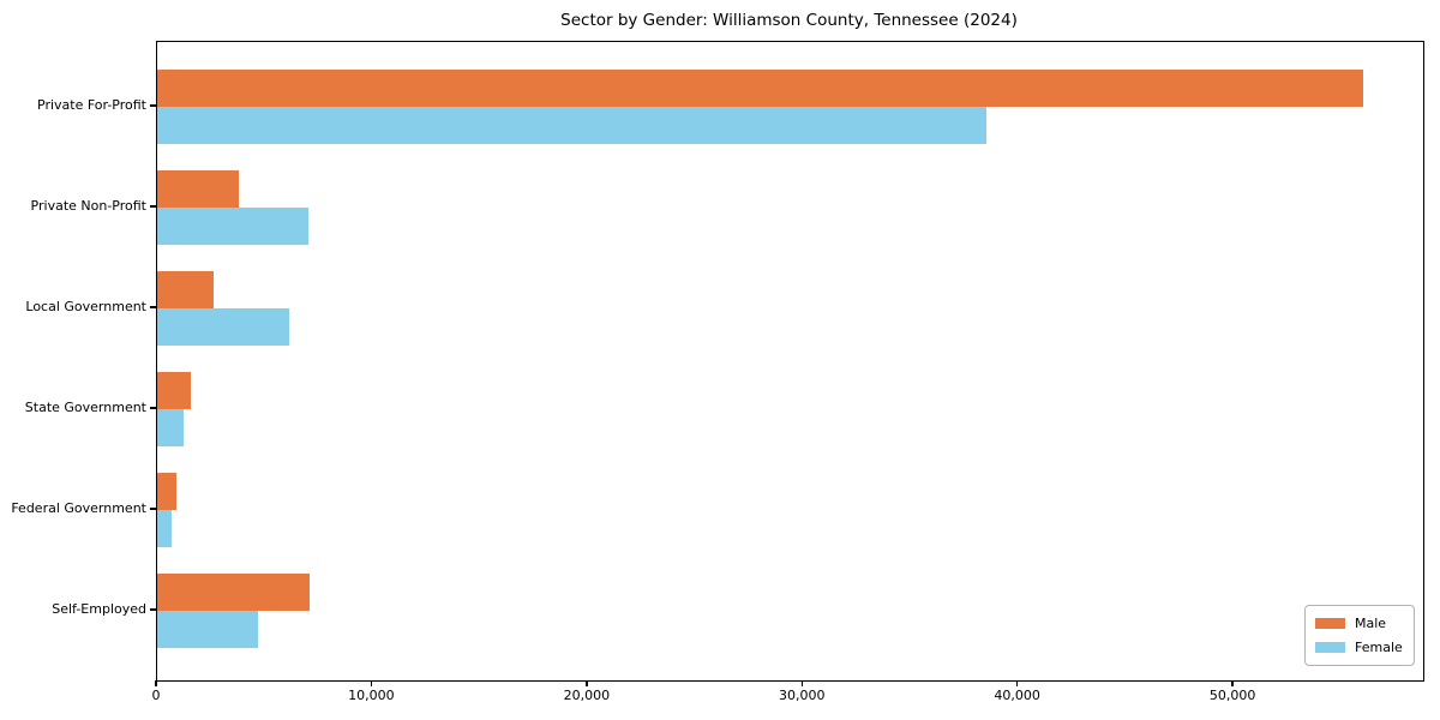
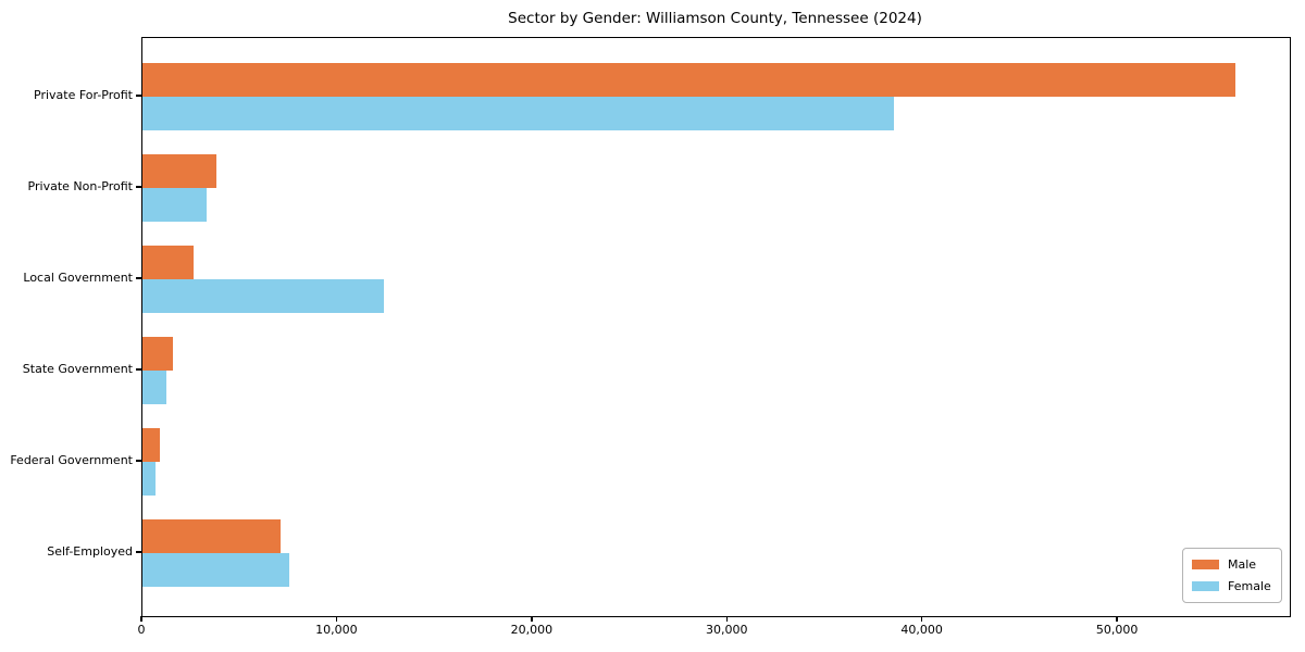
Female/Private Non-Profit: 7000 -> 3300
Female/Local Government: 6200 -> 12400
Female/Self-Employed: 4700 -> 7500
